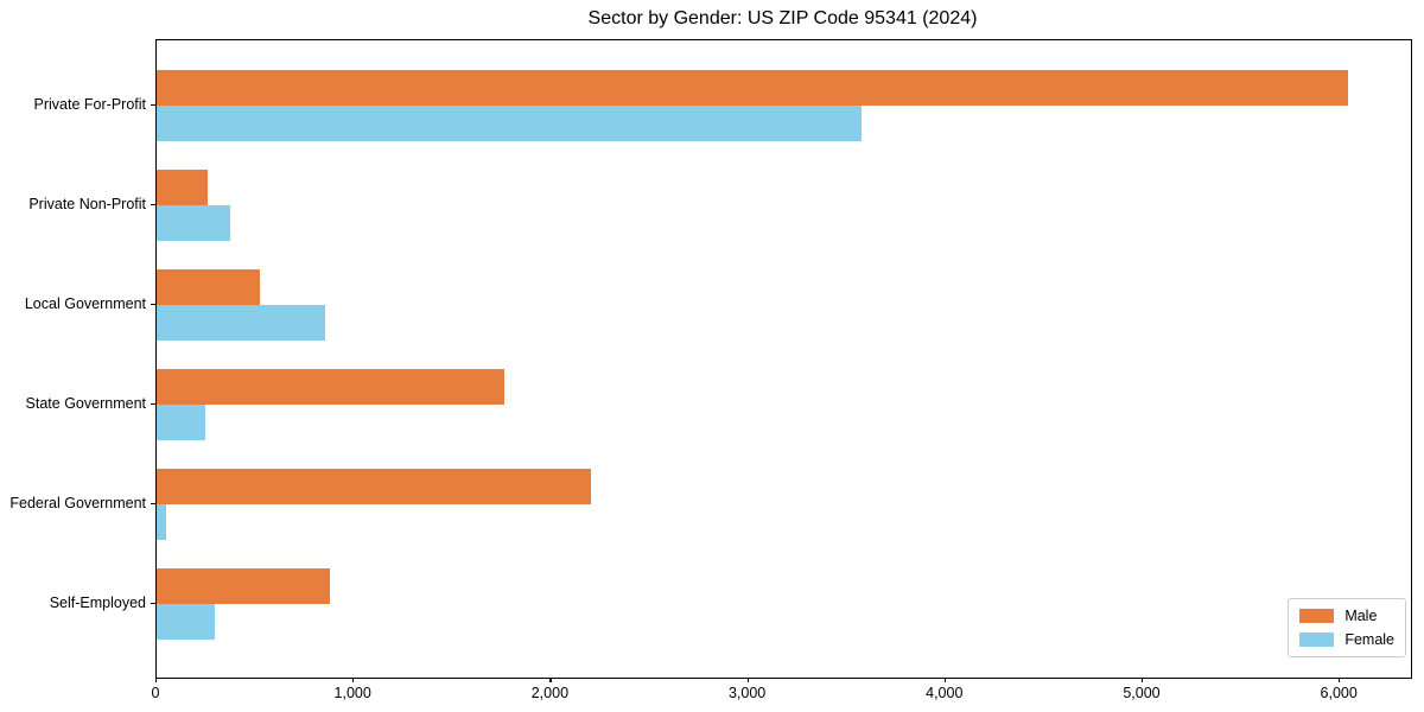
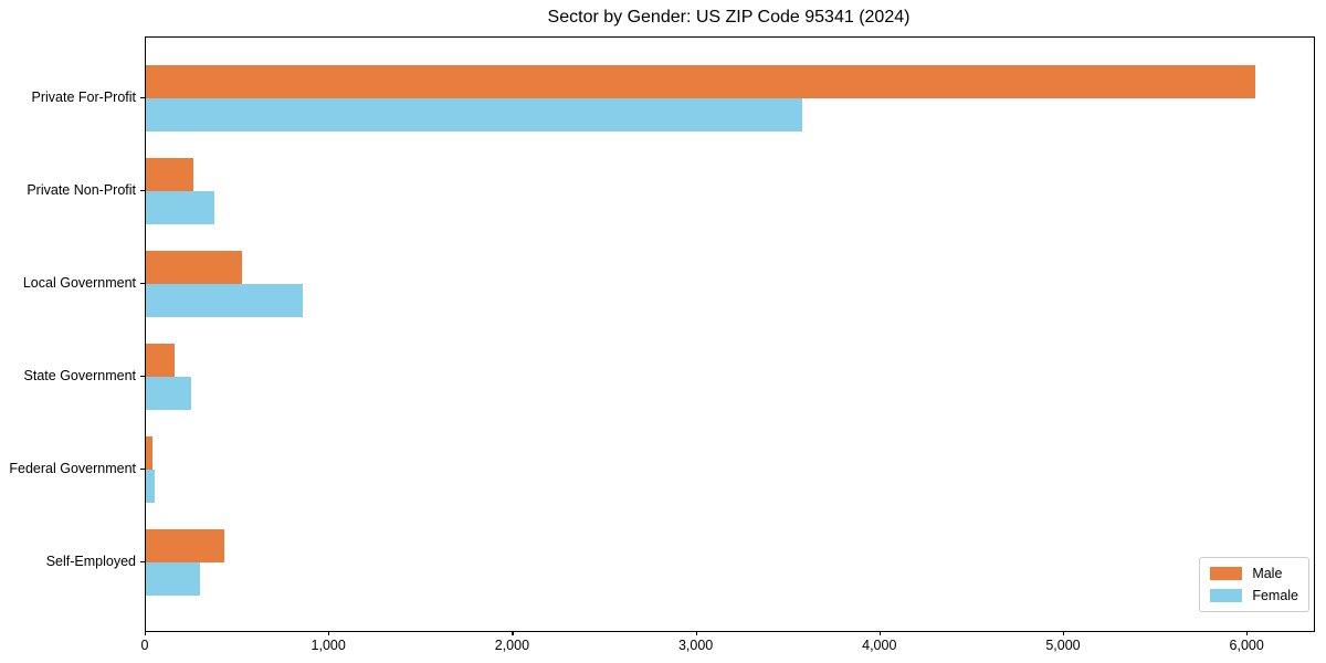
Male/State Government: 1760 -> 160
Male/Federal Government: 2200 -> 40
Male/Self-Employed: 880 -> 430
